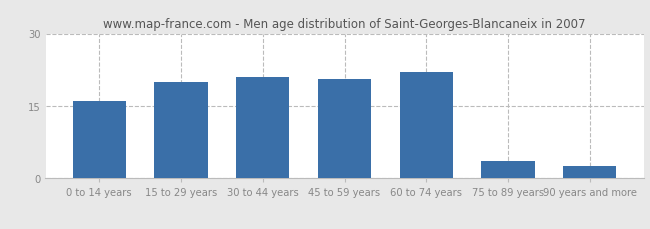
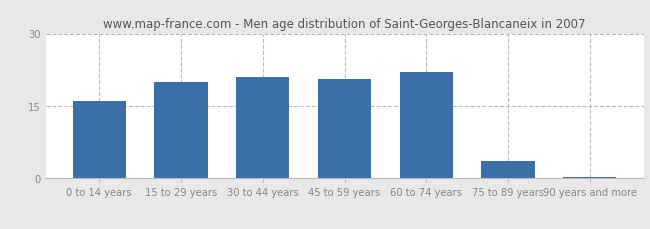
90 years and more: 2.5 -> 0.2
